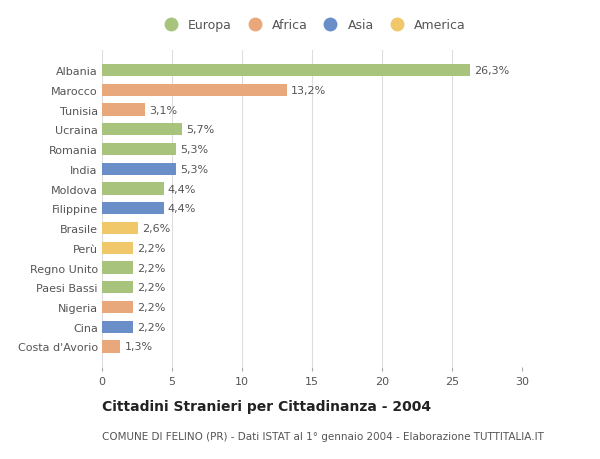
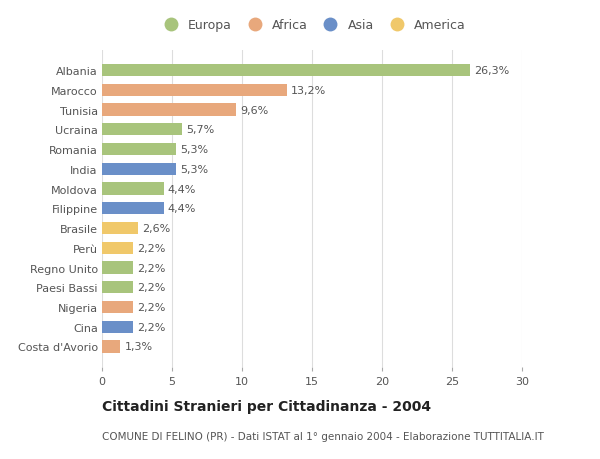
Tunisia: 3,1% -> 9,6%
